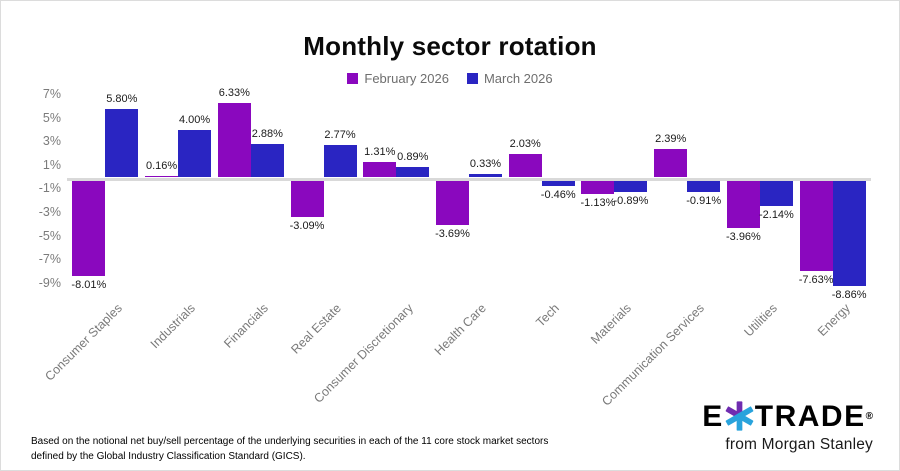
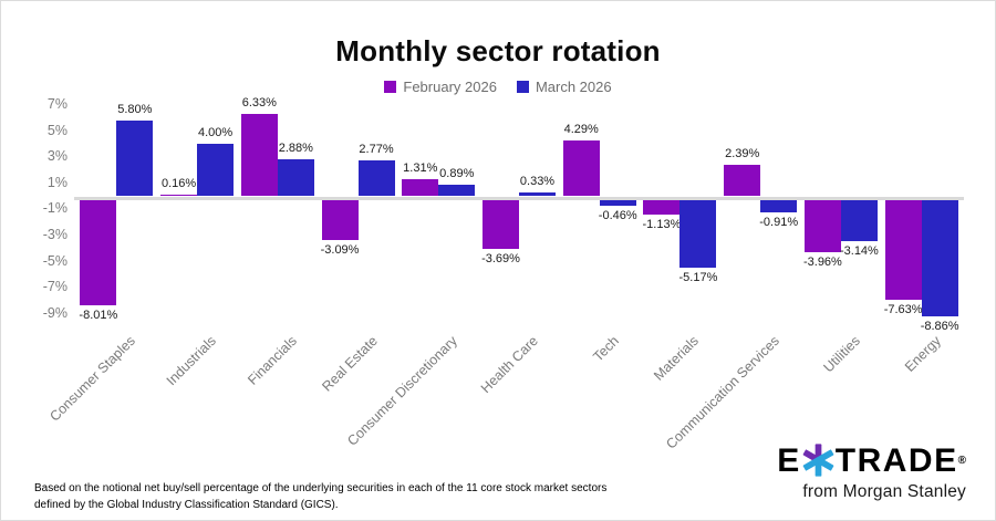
February 2026/Tech: 2.03% -> 4.29%
March 2026/Materials: -0.89% -> -5.17%
March 2026/Utilities: -2.14% -> -3.14%
